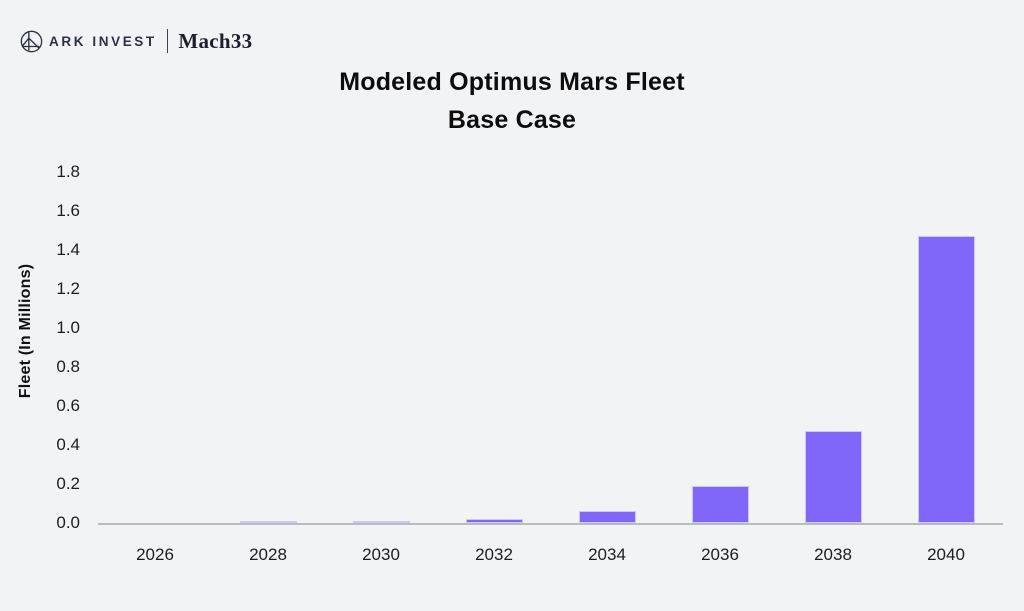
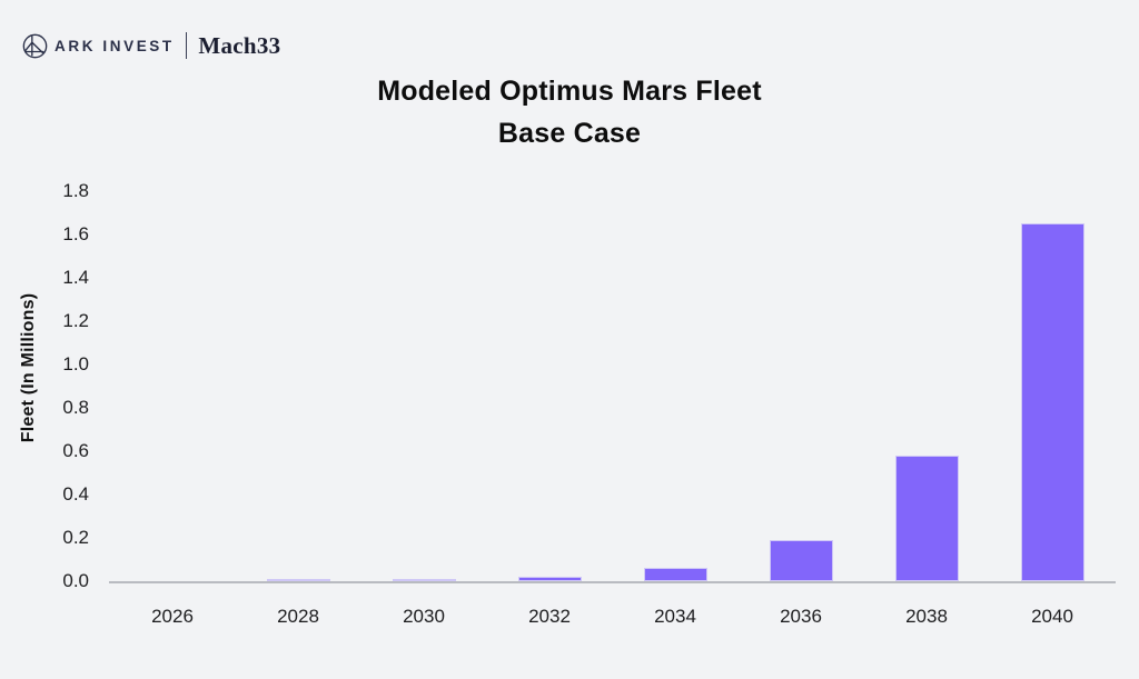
2038: 0.47 -> 0.58
2040: 1.47 -> 1.65
